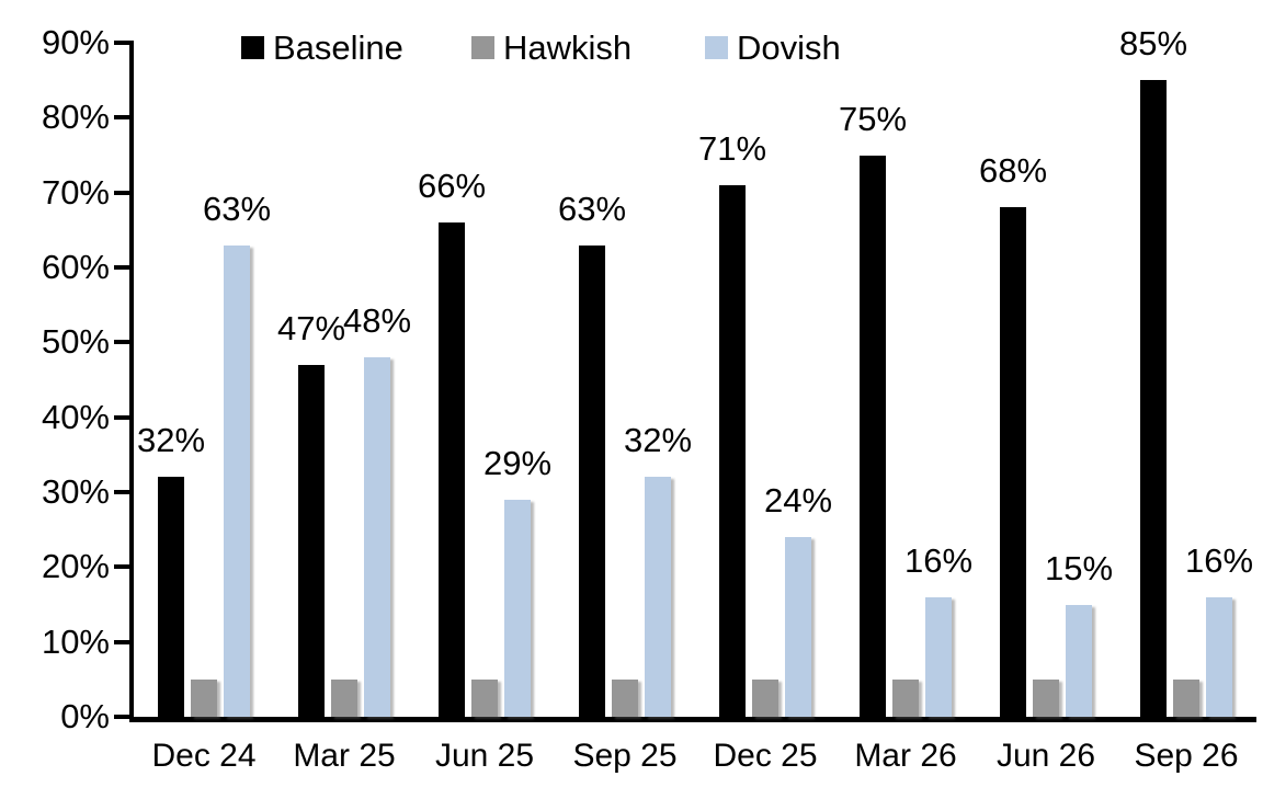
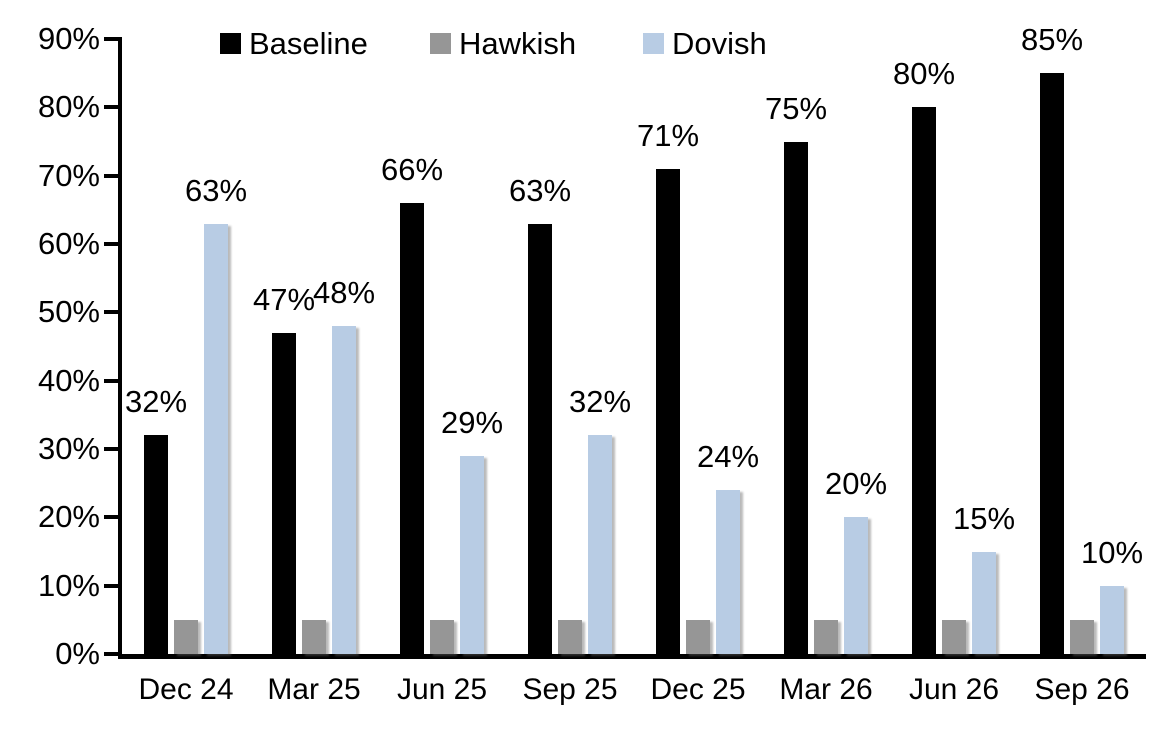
Dovish/Mar 26: 16% -> 20%
Baseline/Jun 26: 68% -> 80%
Dovish/Sep 26: 16% -> 10%
